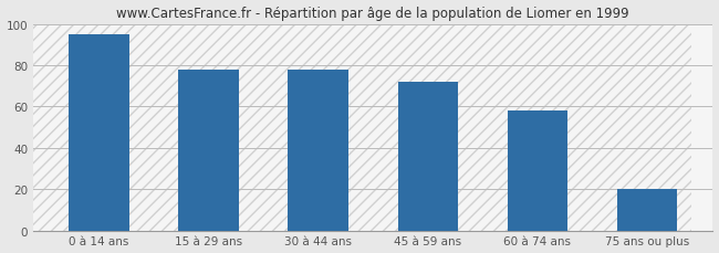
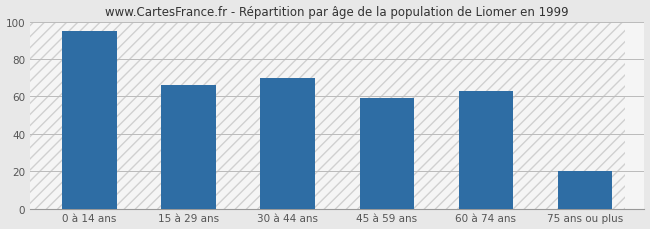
15 à 29 ans: 78 -> 66
30 à 44 ans: 78 -> 70
45 à 59 ans: 72 -> 59
60 à 74 ans: 58 -> 63
